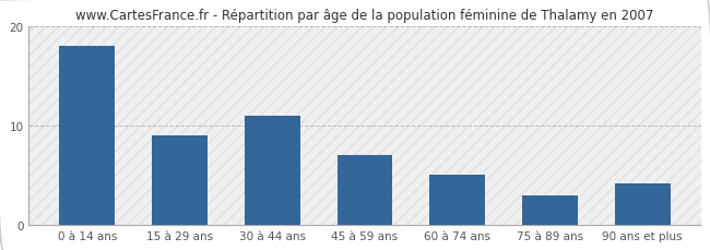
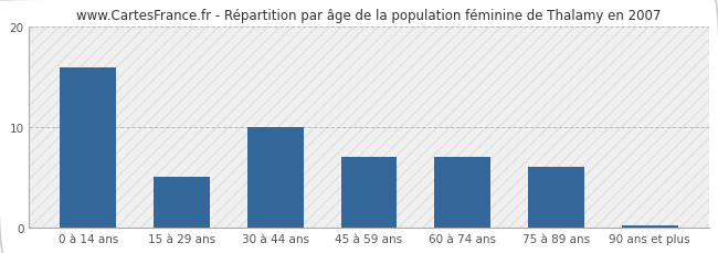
0 à 14 ans: 18.0 -> 16.0
15 à 29 ans: 9.0 -> 5.0
30 à 44 ans: 11.0 -> 10.0
60 à 74 ans: 5.0 -> 7.0
75 à 89 ans: 3.0 -> 6.0
90 ans et plus: 4.2 -> 0.2
